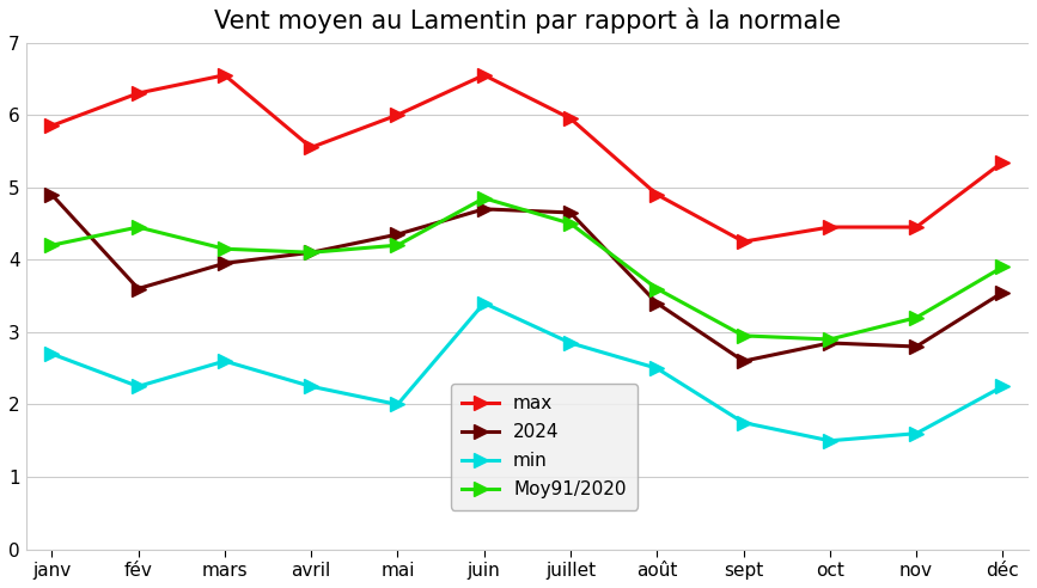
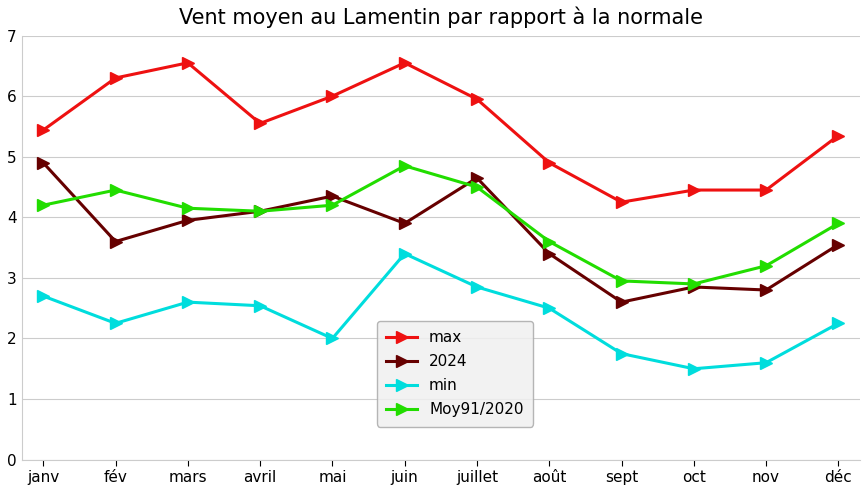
max/janv: 5.85 -> 5.44
min/avril: 2.25 -> 2.54
2024/juin: 4.70 -> 3.90
